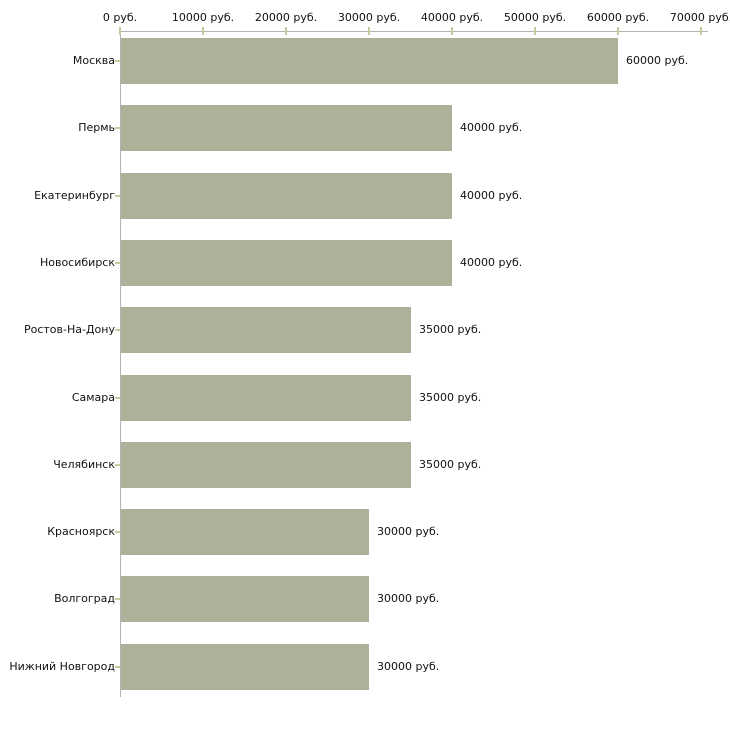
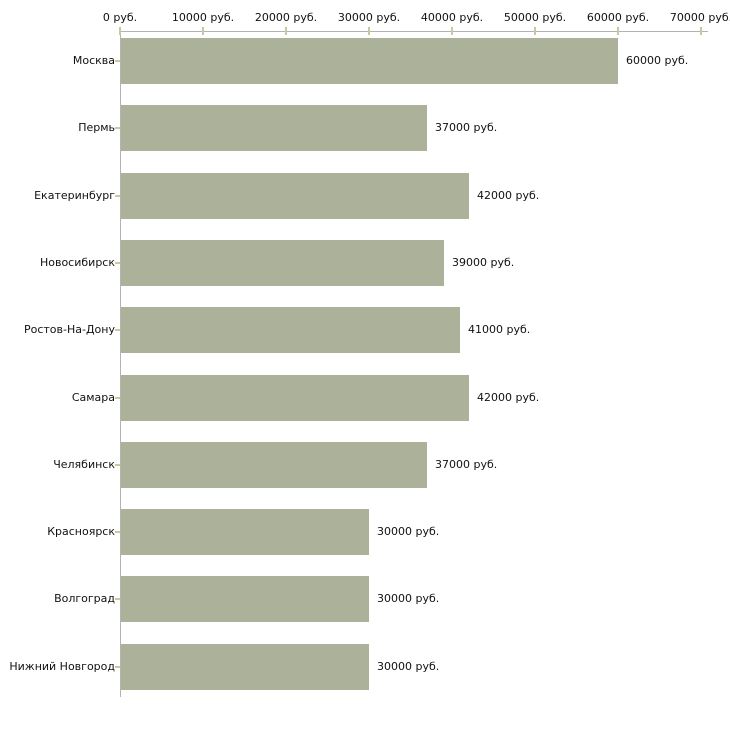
Пермь: 40000 -> 37000
Екатеринбург: 40000 -> 42000
Новосибирск: 40000 -> 39000
Ростов-На-Дону: 35000 -> 41000
Самара: 35000 -> 42000
Челябинск: 35000 -> 37000
